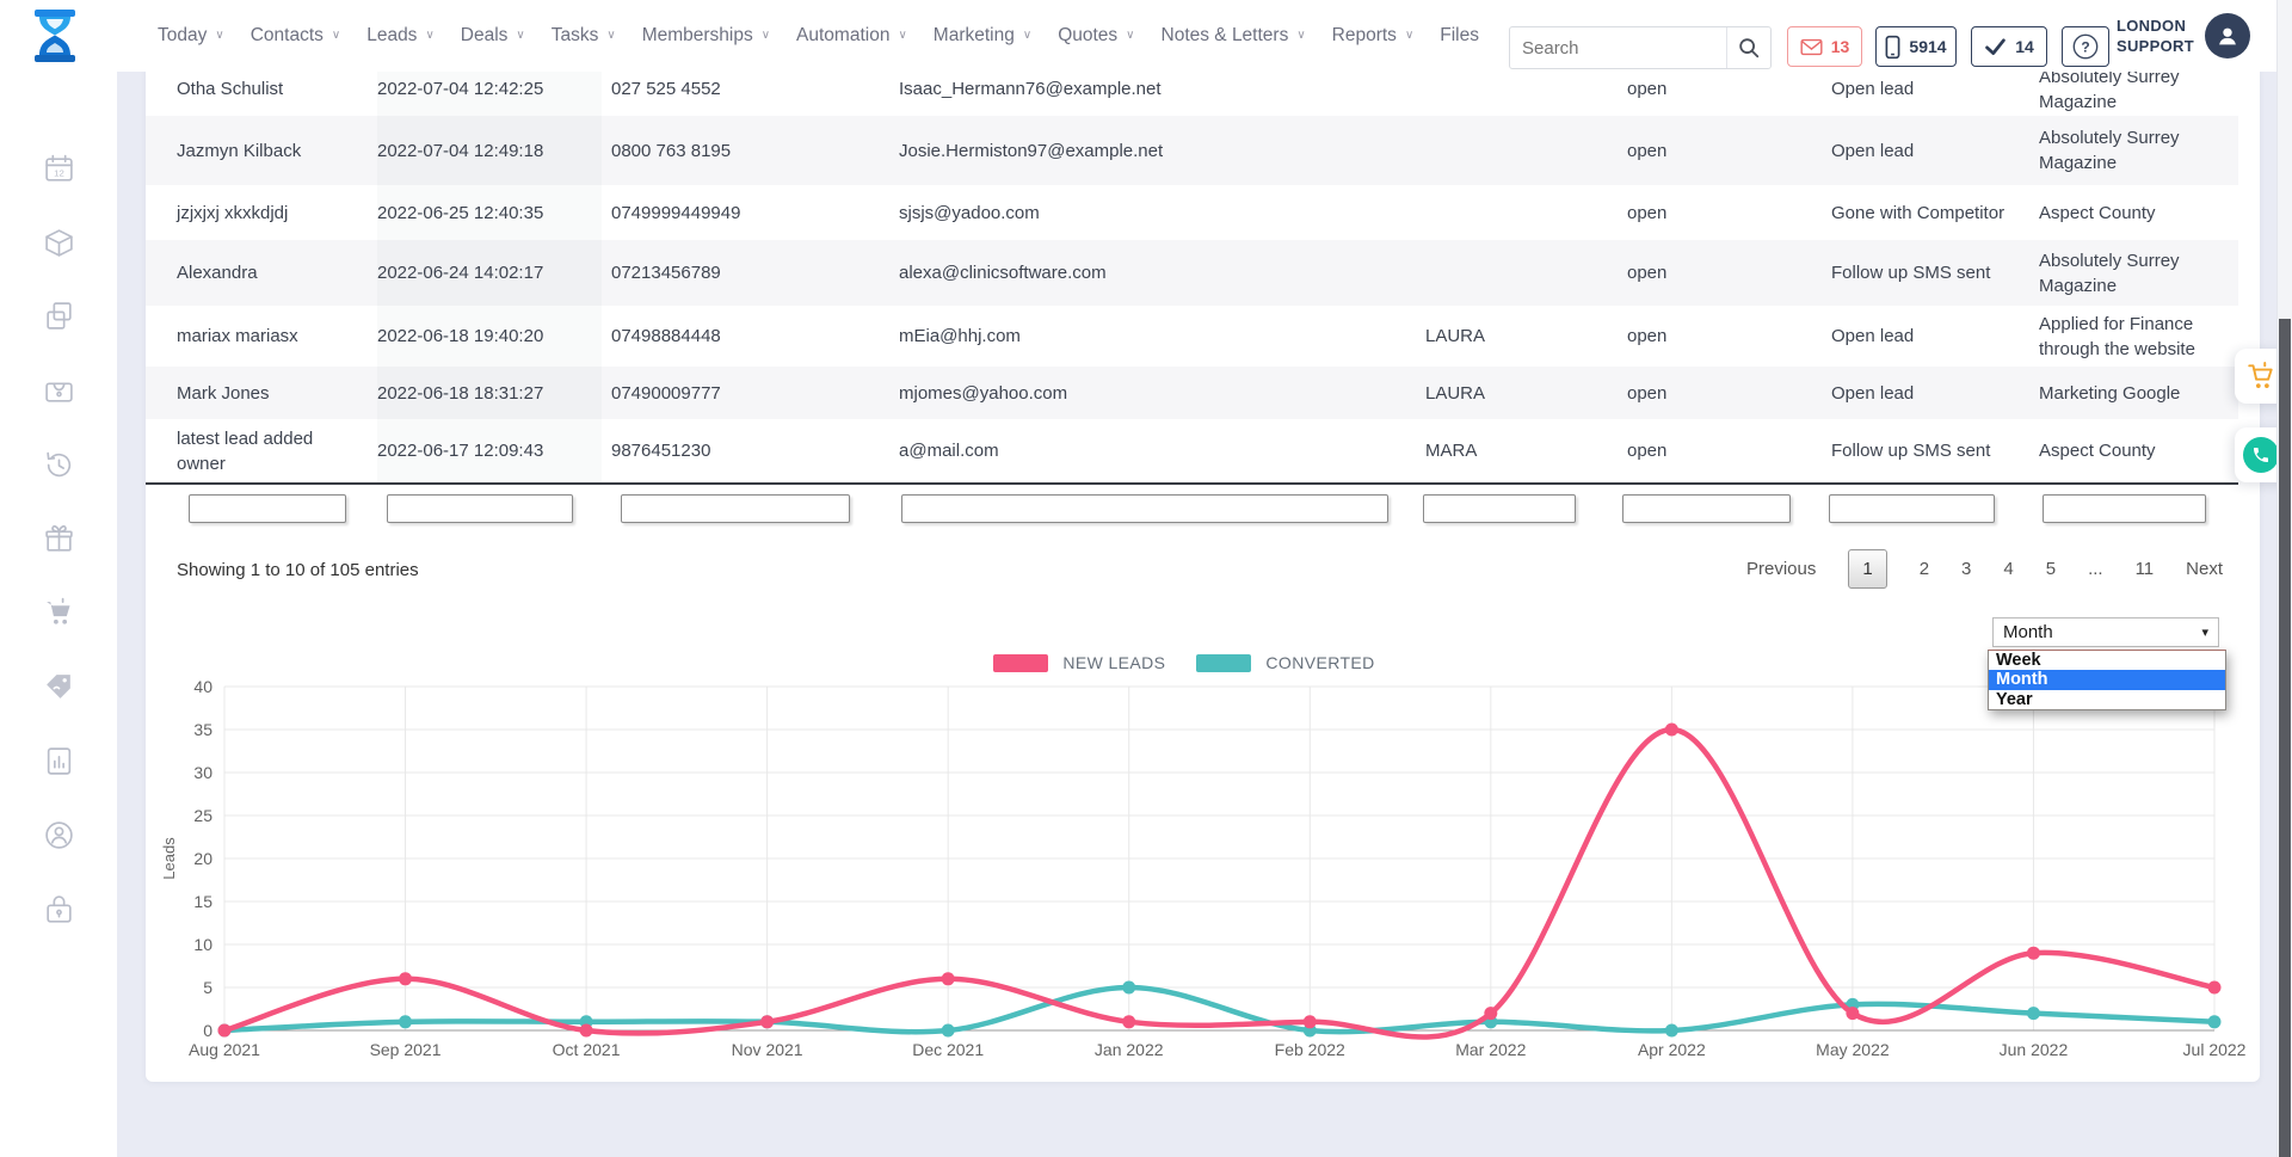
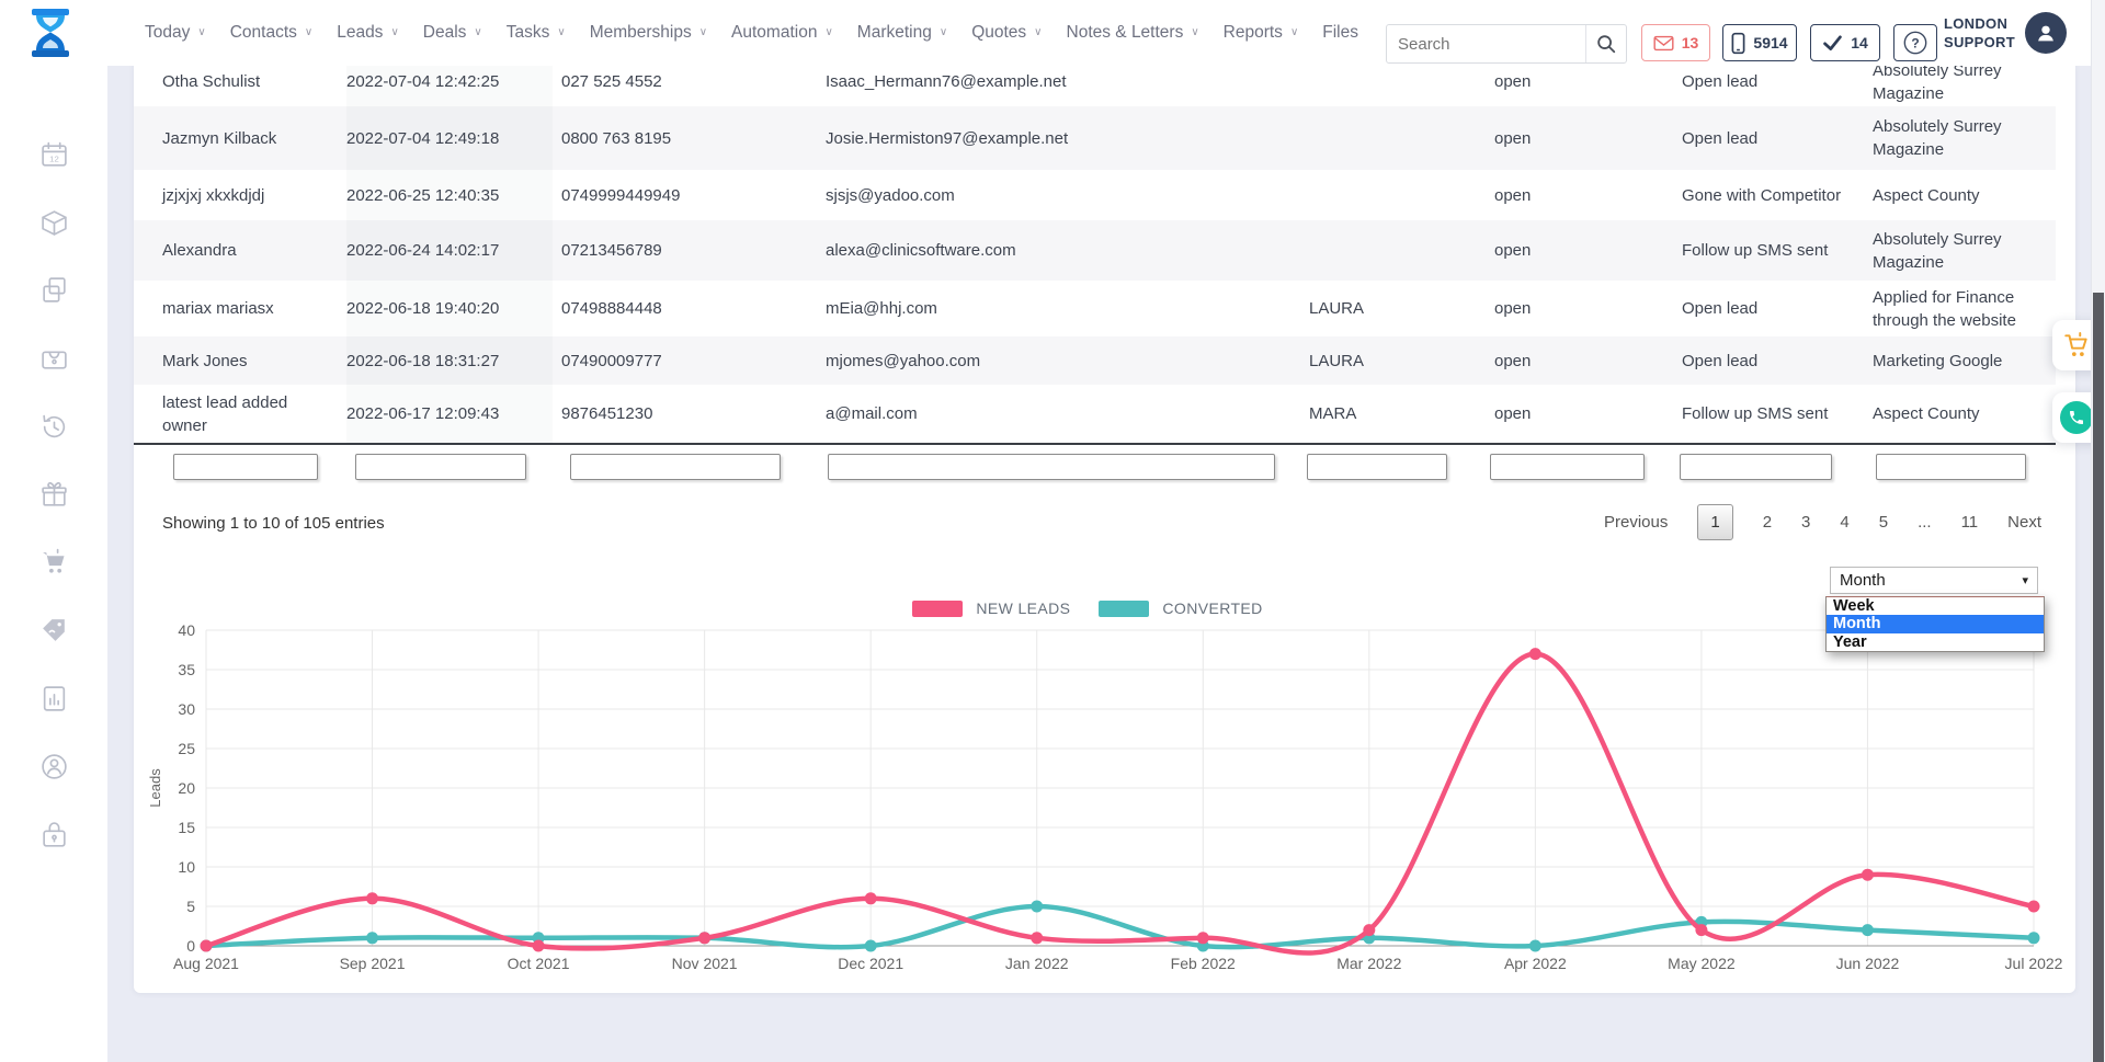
NEW LEADS/Apr 2022: 35 -> 37
